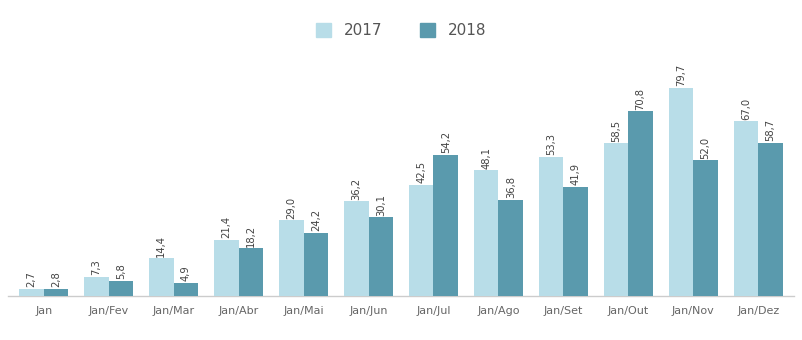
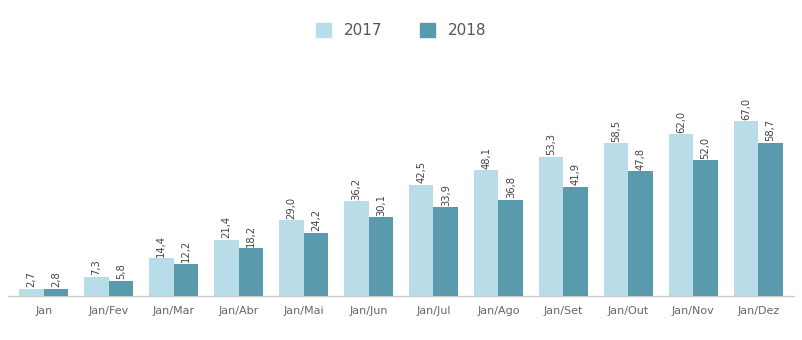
2018/Jan/Mar: 4,9 -> 12,2
2018/Jan/Jul: 54,2 -> 33,9
2018/Jan/Out: 70,8 -> 47,8
2017/Jan/Nov: 79,7 -> 62,0
